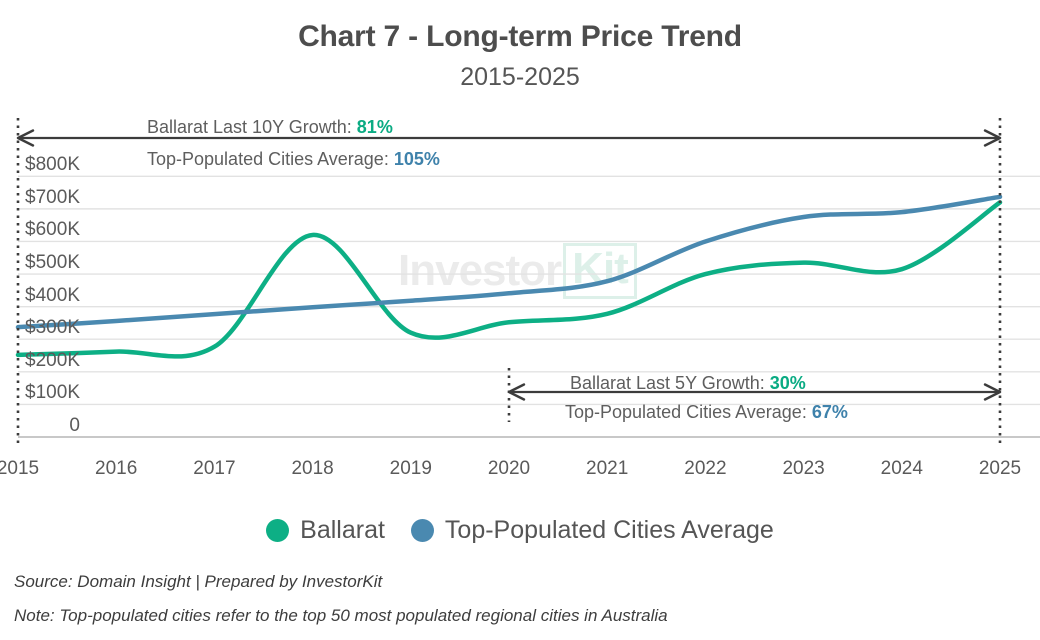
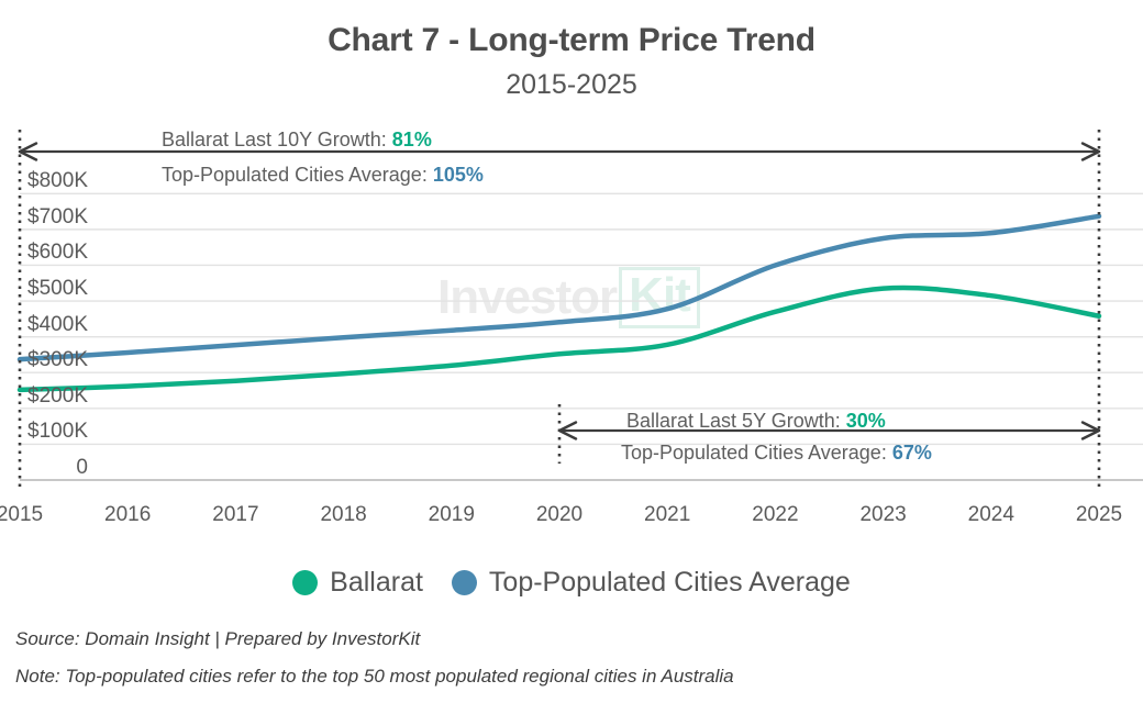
Ballarat/2018: $620K -> $300K
Ballarat/2022: $500K -> $470K
Ballarat/2025: $720K -> $460K
